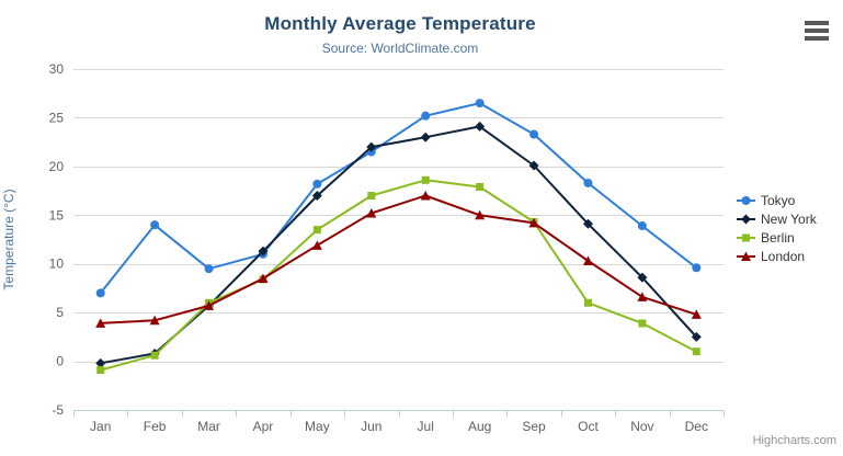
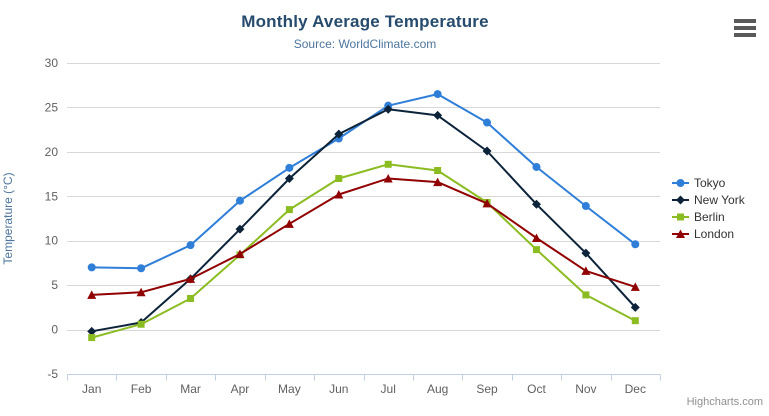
Tokyo/Feb: 14 -> 7
Berlin/Mar: 6 -> 4
Tokyo/Apr: 11 -> 14
New York/Jul: 23 -> 25
London/Aug: 15 -> 17
Berlin/Oct: 6 -> 9
